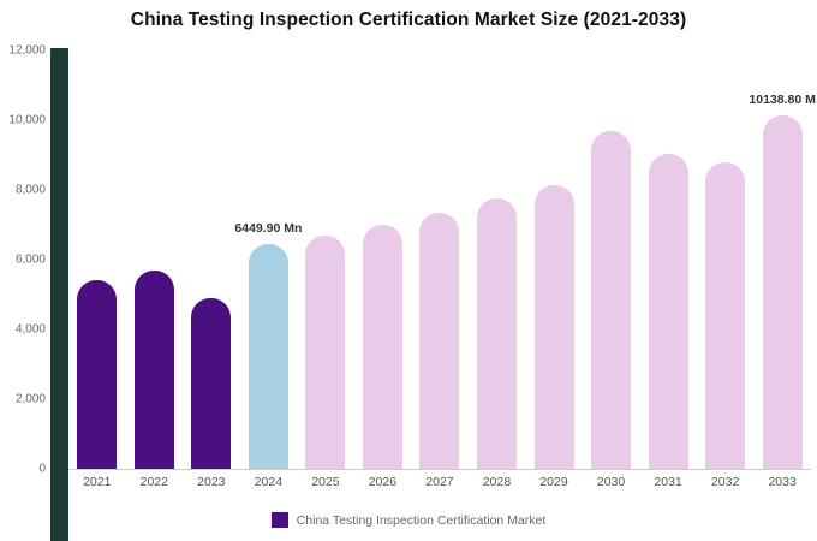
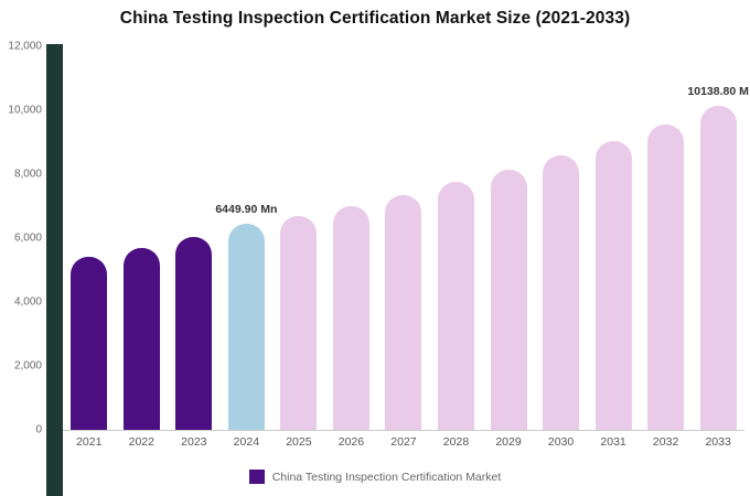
2023: 4900 -> 6000
2030: 9700 -> 8600
2032: 8800 -> 9600
